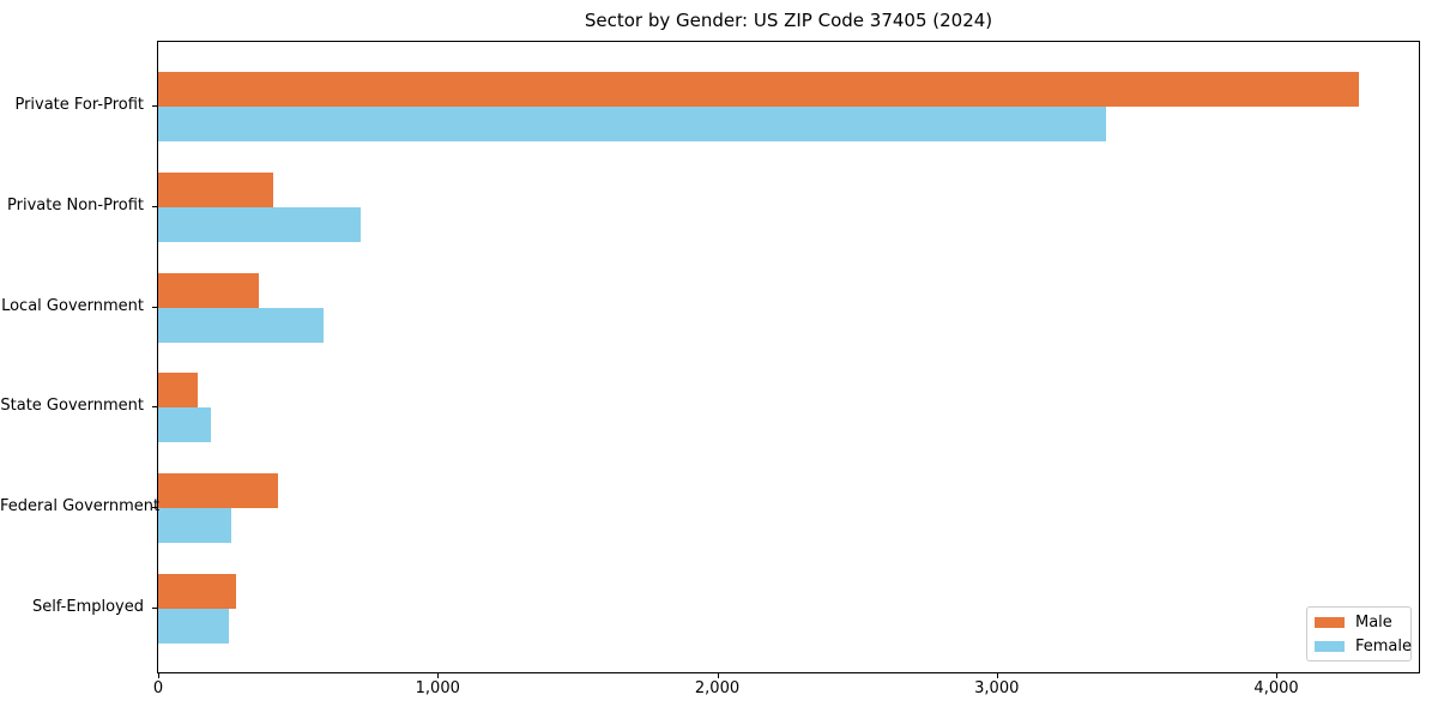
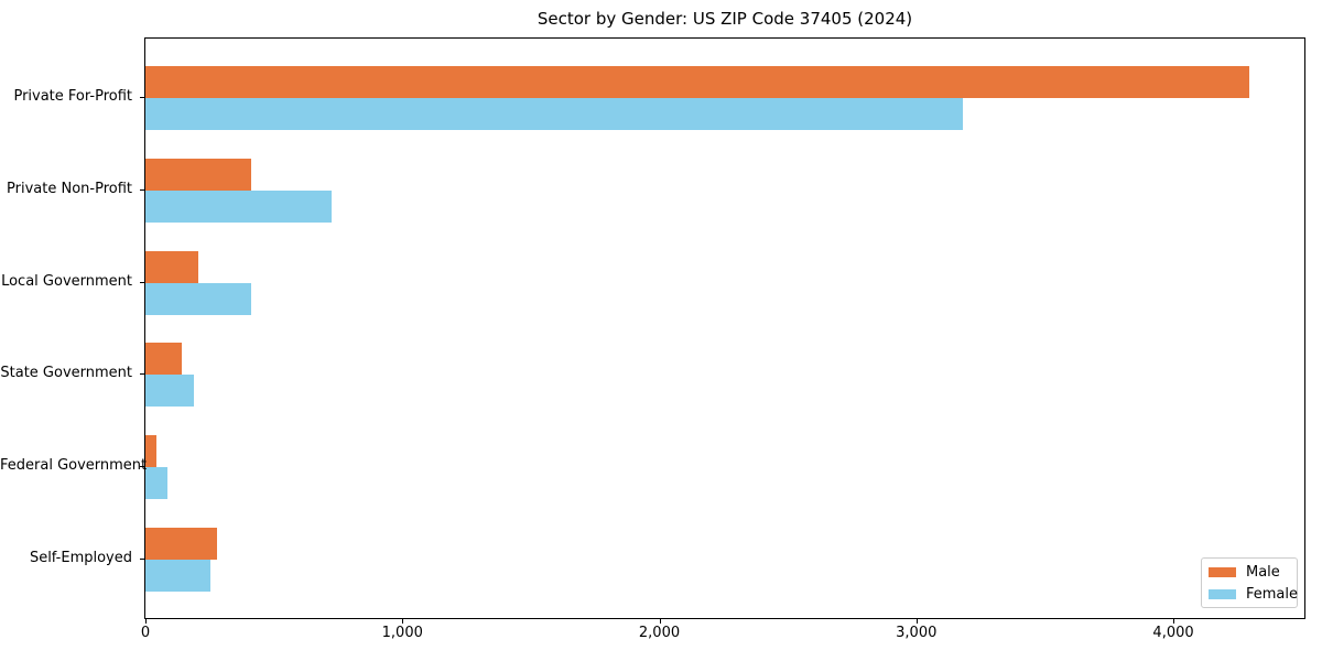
Female/Private For-Profit: 3390 -> 3180
Male/Local Government: 360 -> 200
Female/Local Government: 590 -> 410
Male/Federal Government: 430 -> 40
Female/Federal Government: 260 -> 90
